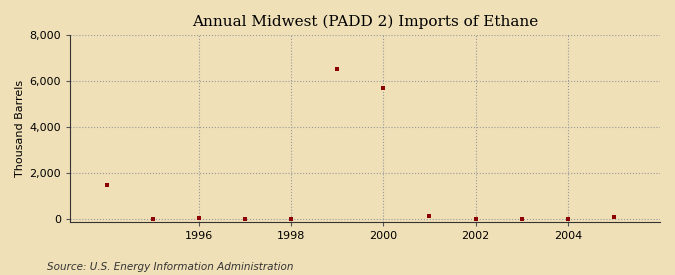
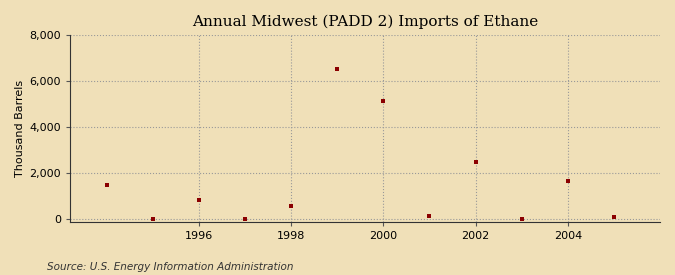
1996: 40 -> 850
1998: 20 -> 600
2000: 5,700 -> 5,150
2002: 30 -> 2,500
2004: 10 -> 1,650
